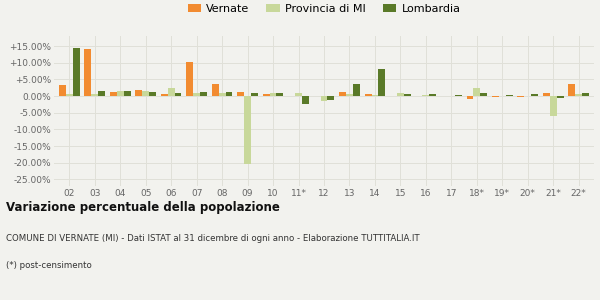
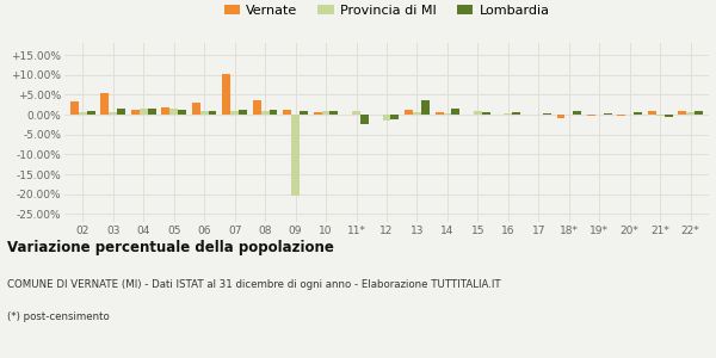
Lombardia/02: 14.5% -> 0.8%
Vernate/03: 14.0% -> 5.5%
Vernate/06: 0.5% -> 3.0%
Provincia di MI/06: 2.5% -> 0.8%
Lombardia/14: 8.0% -> 1.5%
Provincia di MI/18*: 2.5% -> 0.1%
Provincia di MI/21*: -6.0% -> -0.3%
Vernate/22*: 3.5% -> 0.8%
